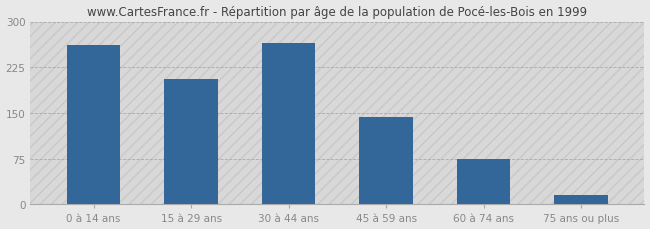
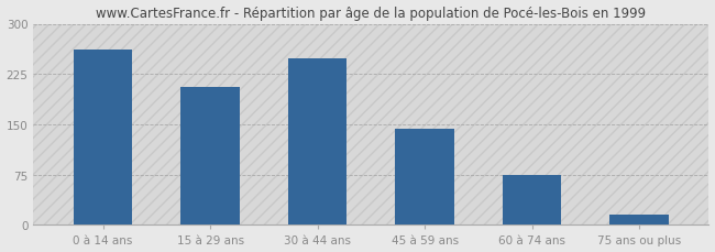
30 à 44 ans: 265 -> 248
